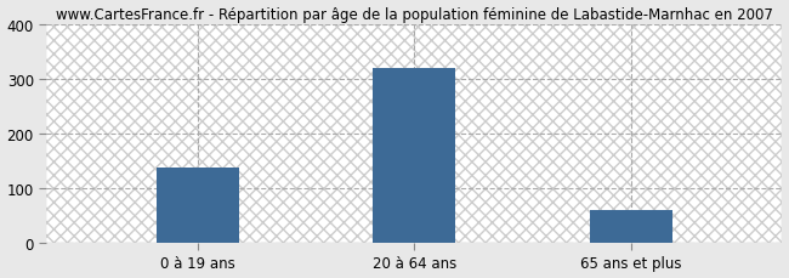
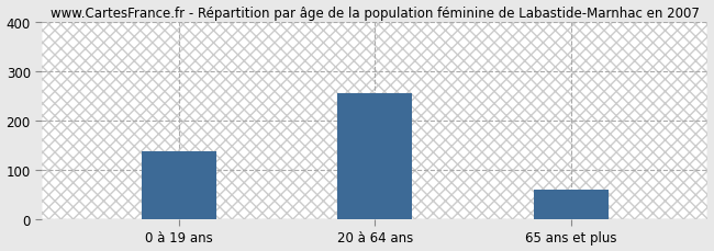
20 à 64 ans: 320 -> 255
